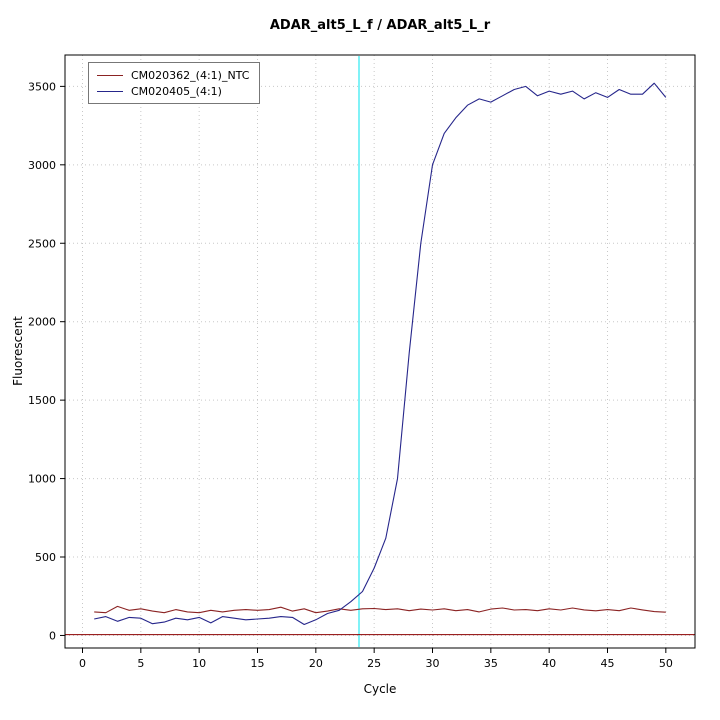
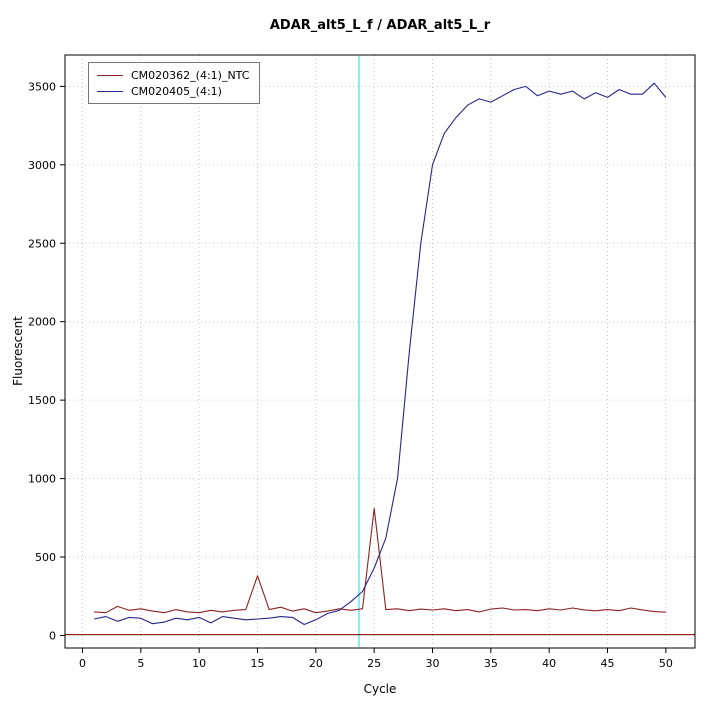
CM020362_(4:1)_NTC/15: 160 -> 380
CM020362_(4:1)_NTC/25: 170 -> 810
